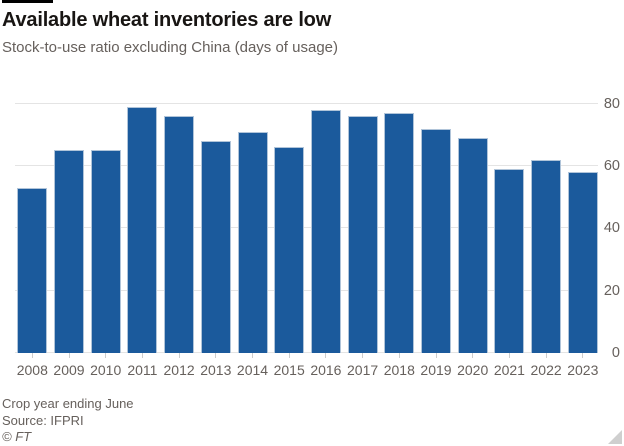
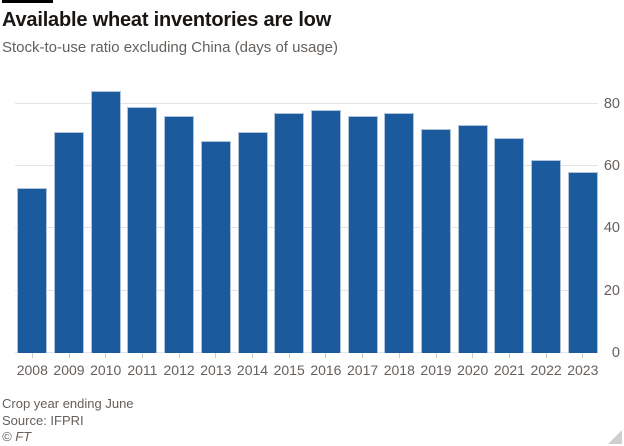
2009: 65 -> 71
2010: 65 -> 84
2015: 66 -> 77
2020: 69 -> 73
2021: 59 -> 69
